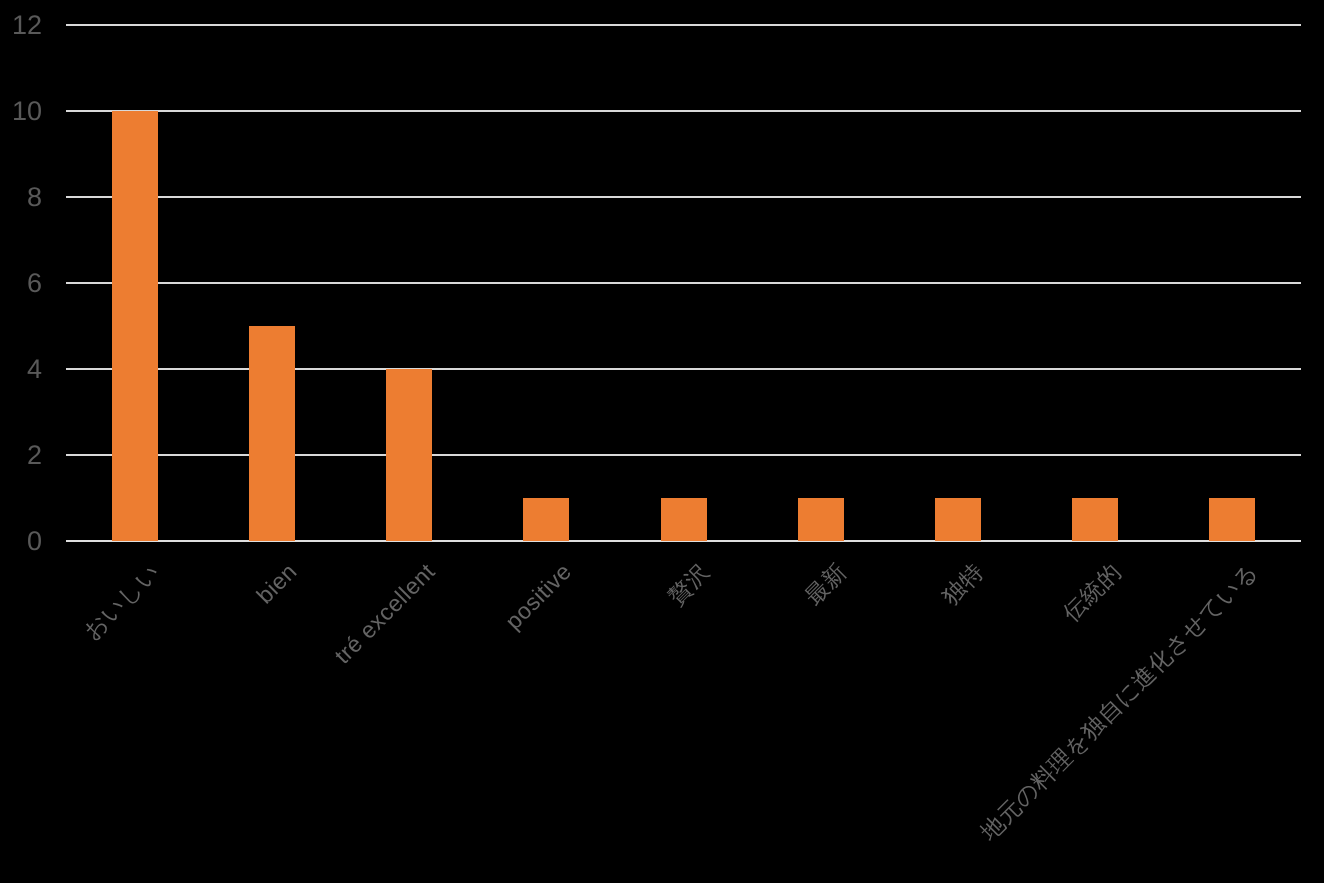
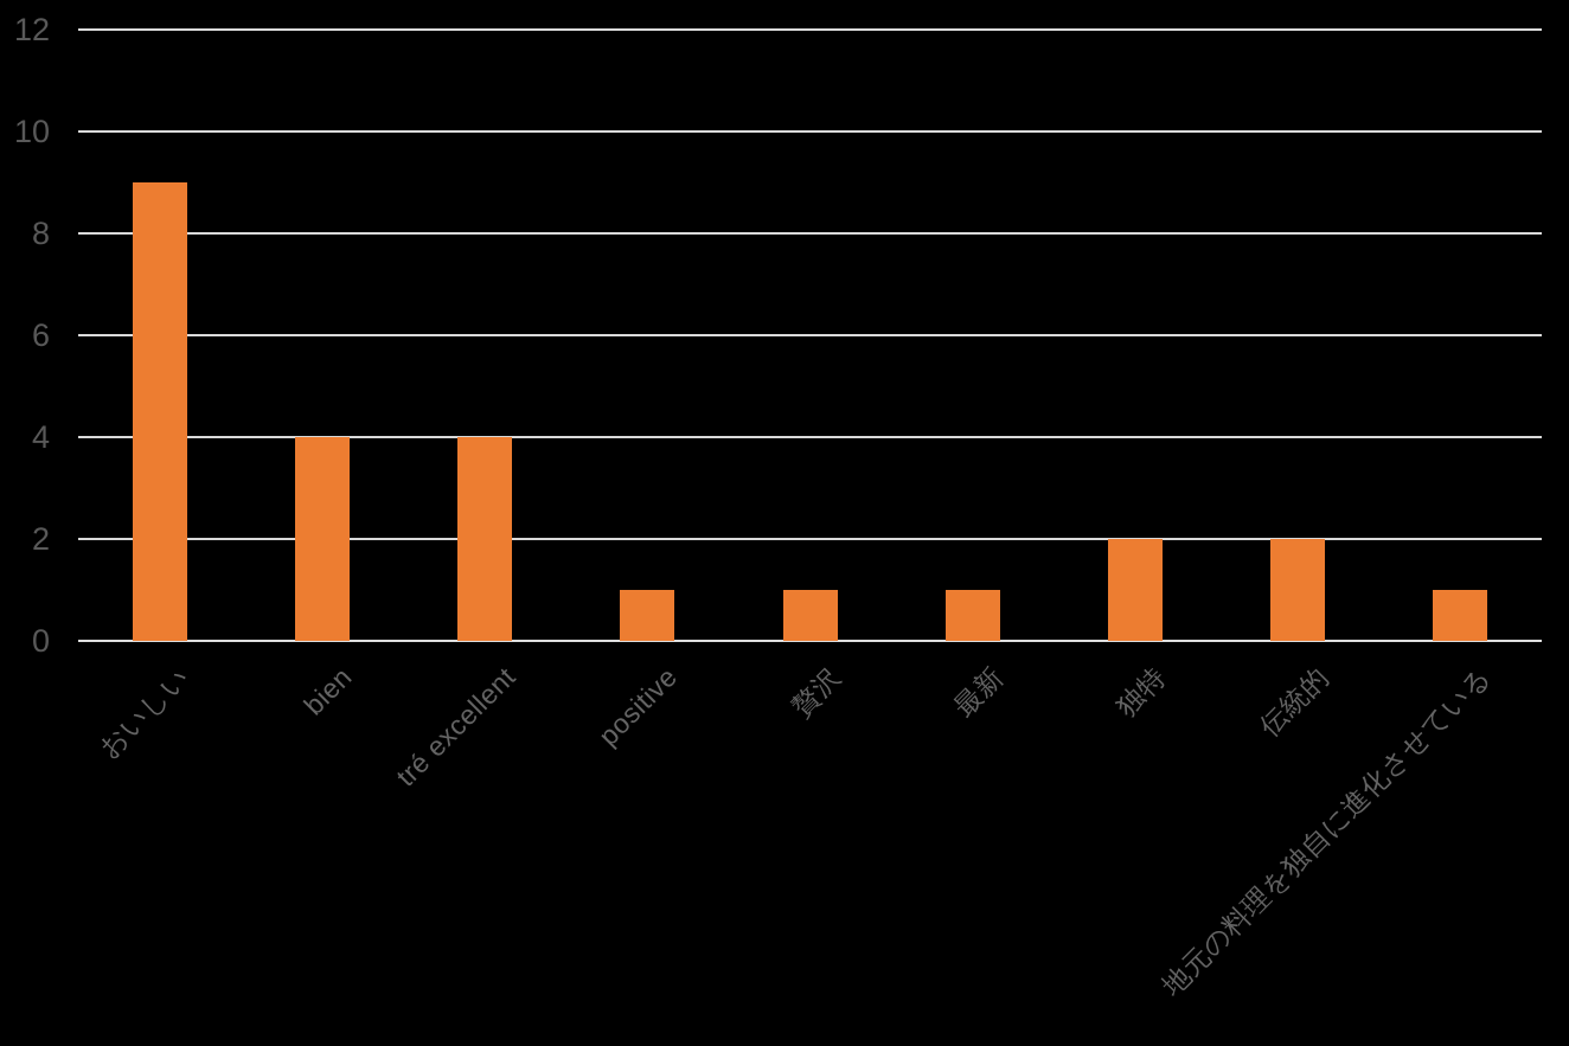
おいしい: 10 -> 9
bien: 5 -> 4
独特: 1 -> 2
伝統的: 1 -> 2
